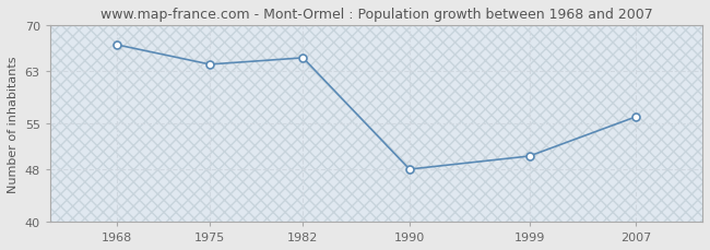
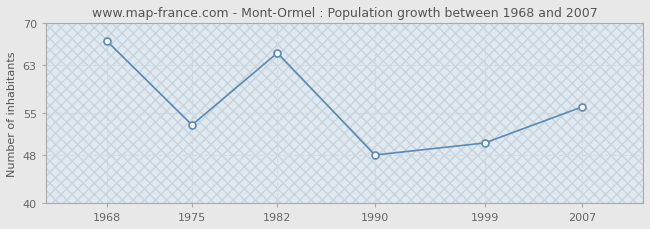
1975: 64 -> 53
